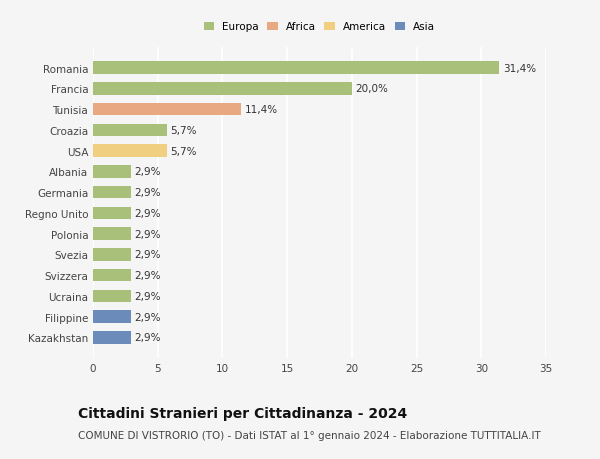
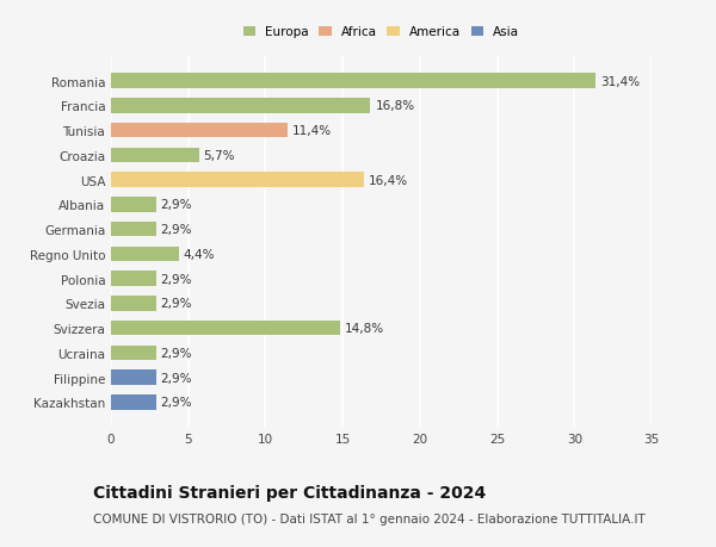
Francia: 20,0% -> 16,8%
USA: 5,7% -> 16,4%
Regno Unito: 2,9% -> 4,4%
Svizzera: 2,9% -> 14,8%
